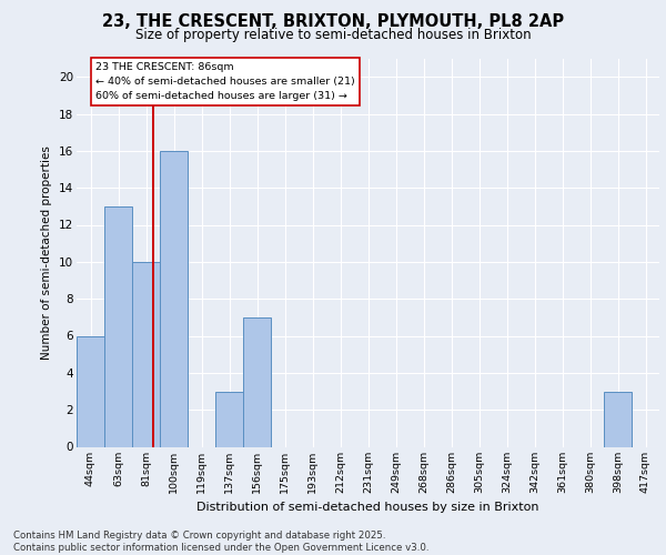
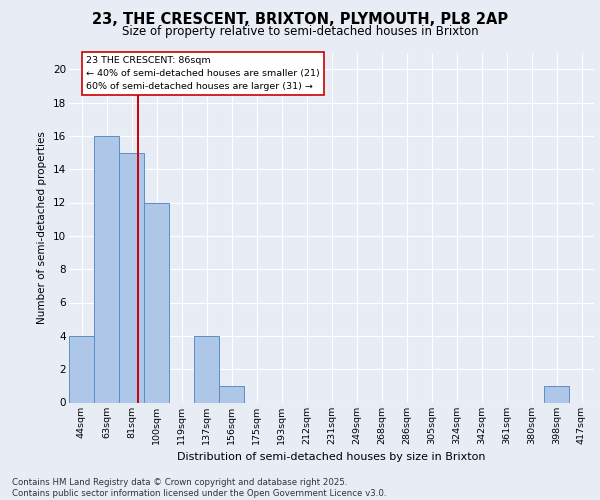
44sqm: 6 -> 4
63sqm: 13 -> 16
81sqm: 10 -> 15
100sqm: 16 -> 12
137sqm: 3 -> 4
156sqm: 7 -> 1
398sqm: 3 -> 1
